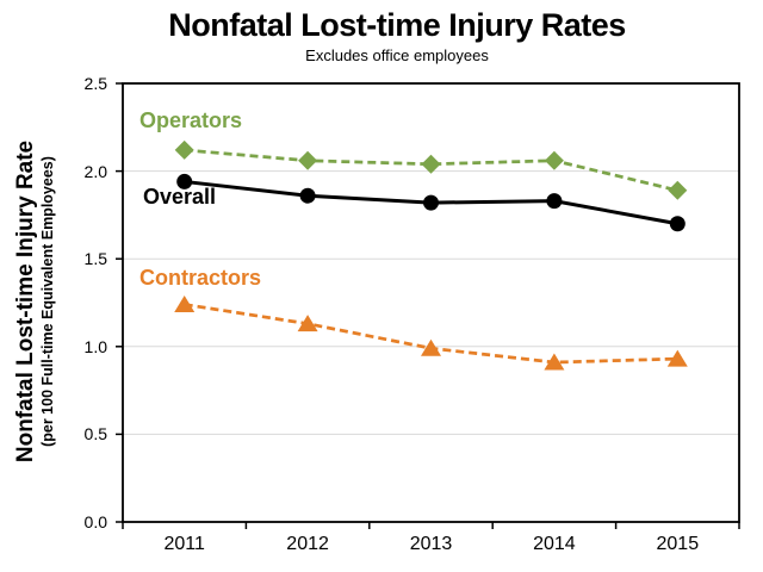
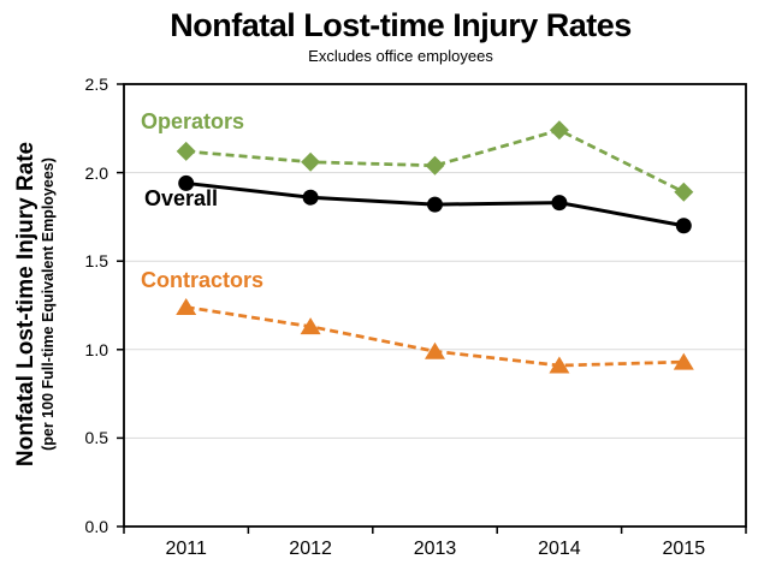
Operators/2014: 2.06 -> 2.24
